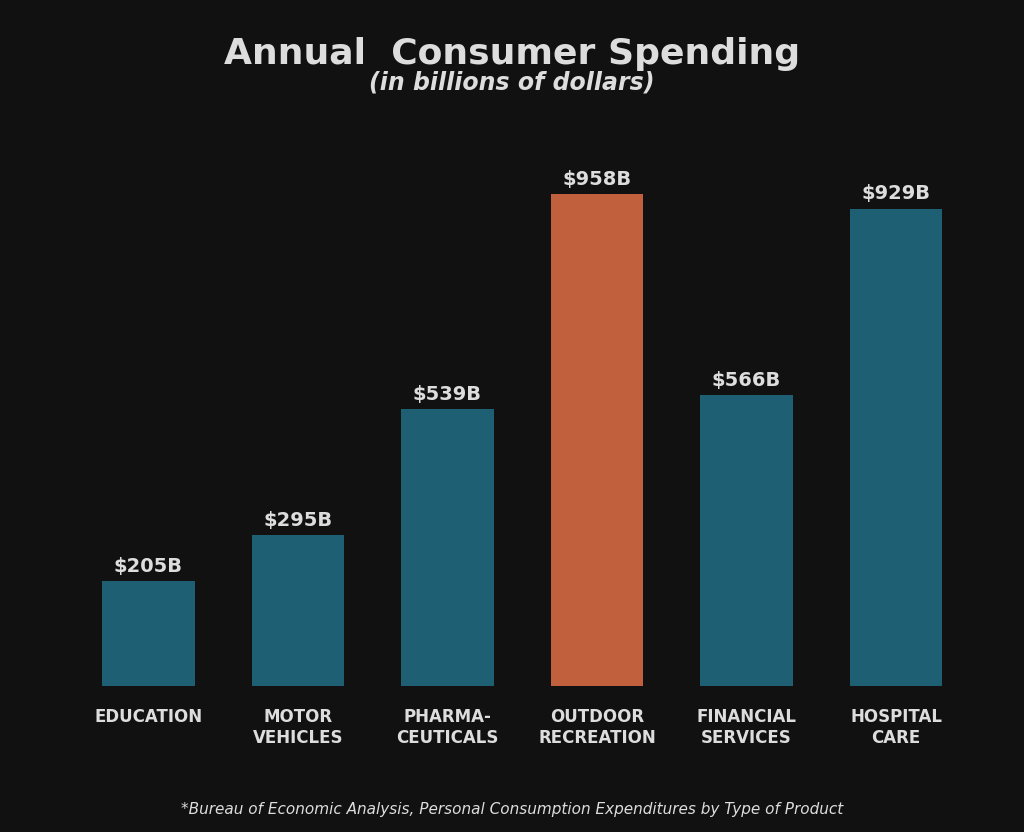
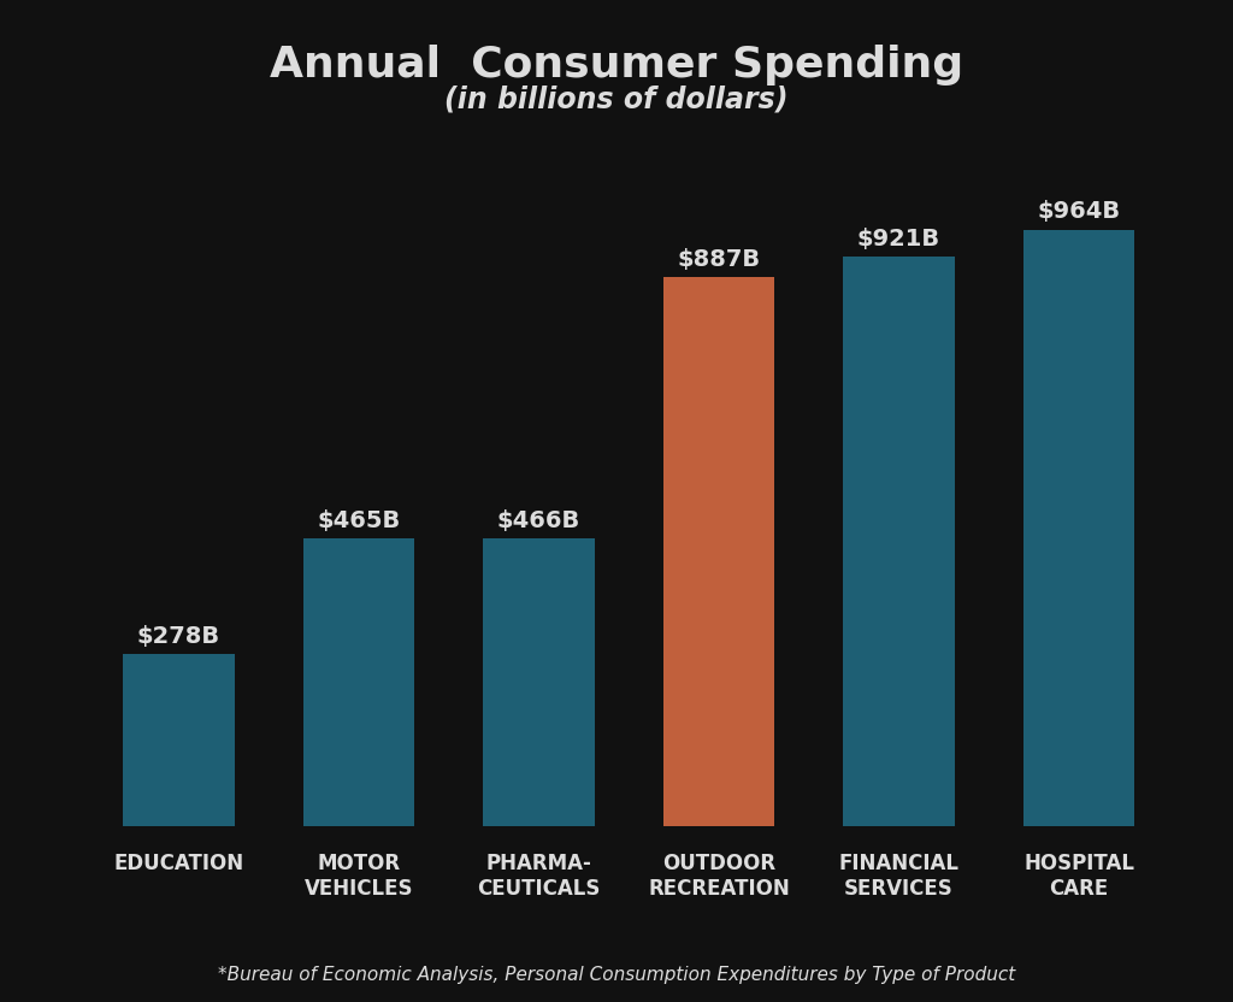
EDUCATION: $205B -> $278B
MOTOR VEHICLES: $295B -> $465B
PHARMA- CEUTICALS: $539B -> $466B
OUTDOOR RECREATION: $958B -> $887B
FINANCIAL SERVICES: $566B -> $921B
HOSPITAL CARE: $929B -> $964B
